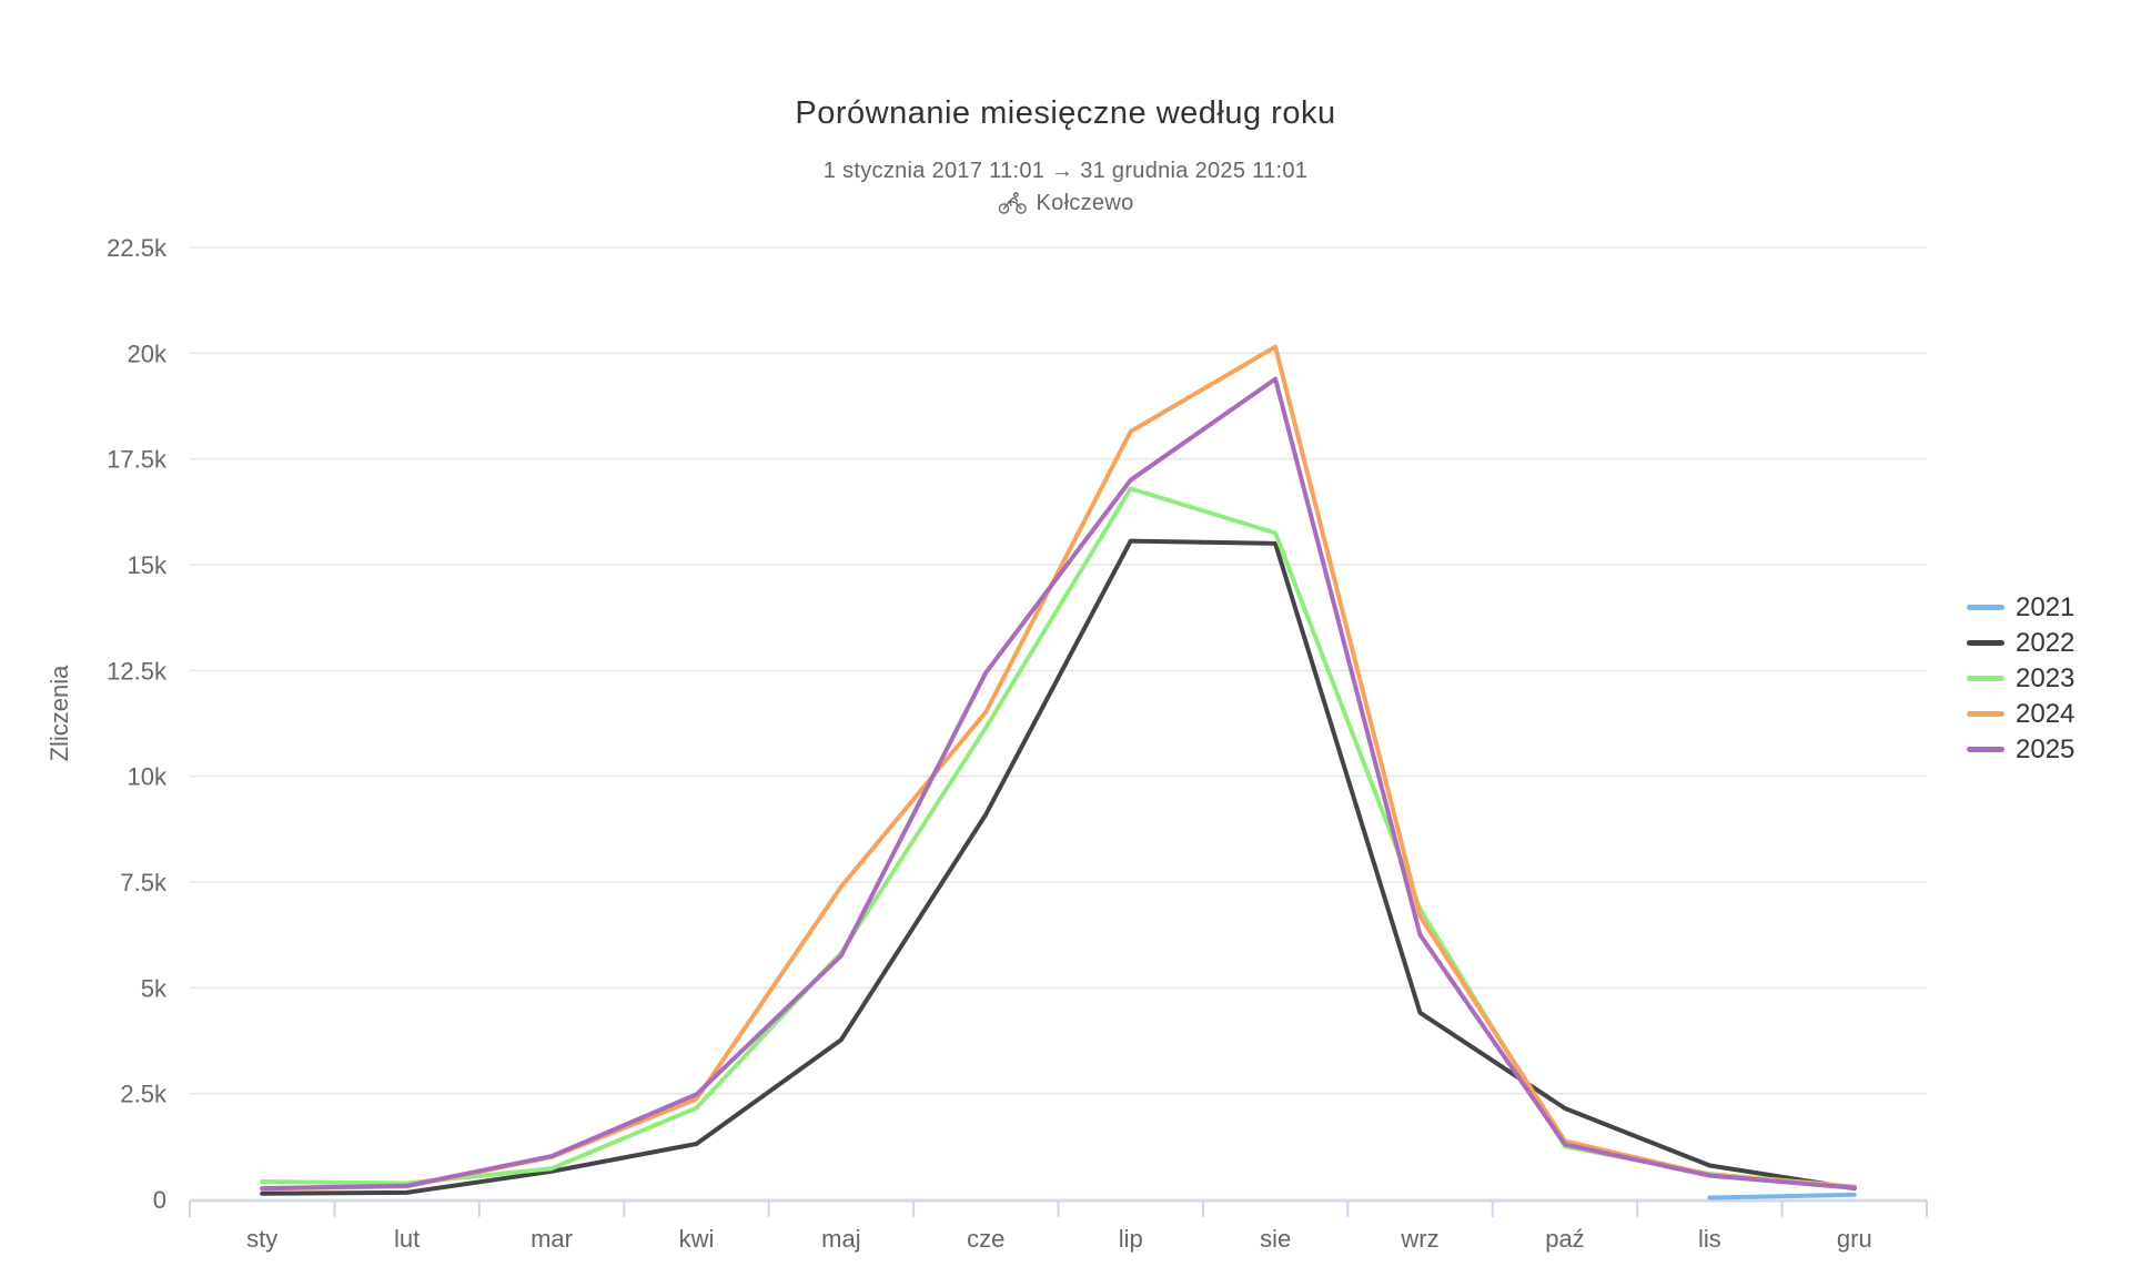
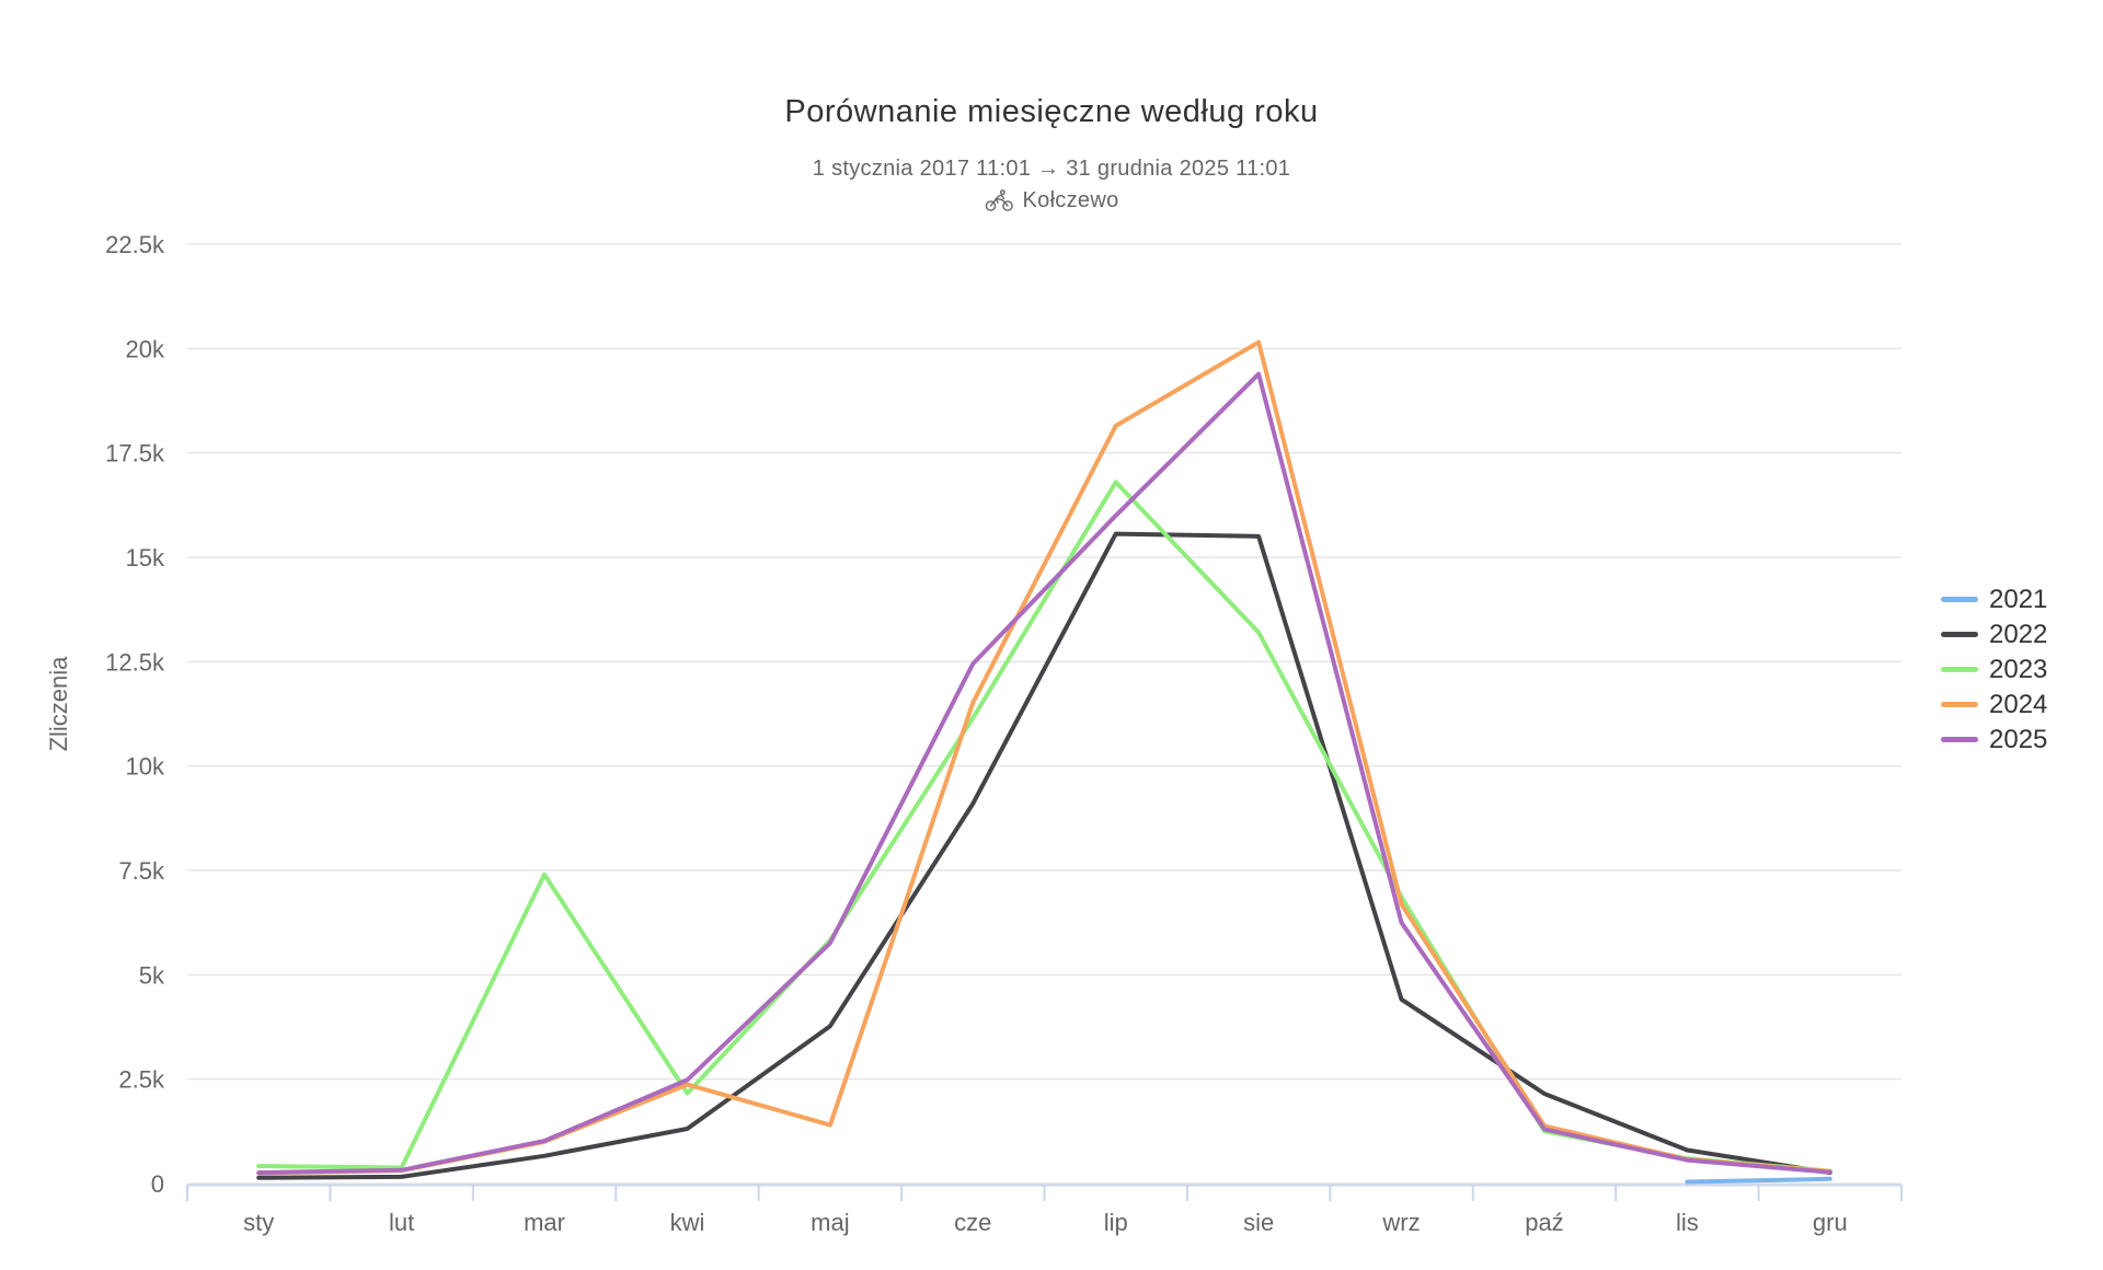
2023/mar: 0.7k -> 7.4k
2024/maj: 7.4k -> 1.4k
2025/lip: 17.0k -> 16.0k
2023/sie: 15.8k -> 13.2k
